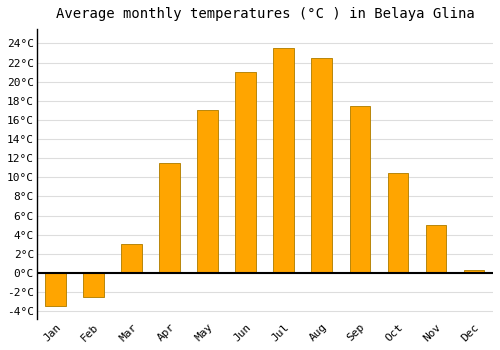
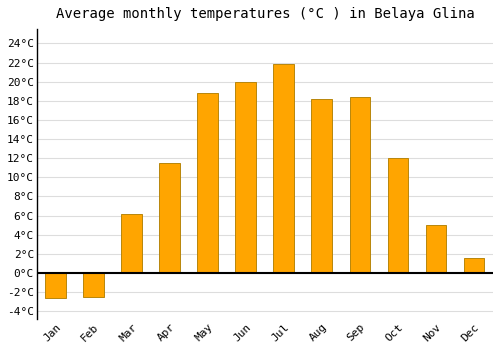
Jan: -3.5°C -> -2.6°C
Mar: 3.0°C -> 6.2°C
May: 17.0°C -> 18.8°C
Jun: 21.0°C -> 20.0°C
Jul: 23.5°C -> 21.8°C
Aug: 22.5°C -> 18.2°C
Sep: 17.5°C -> 18.4°C
Oct: 10.5°C -> 12.0°C
Dec: 0.3°C -> 1.6°C
